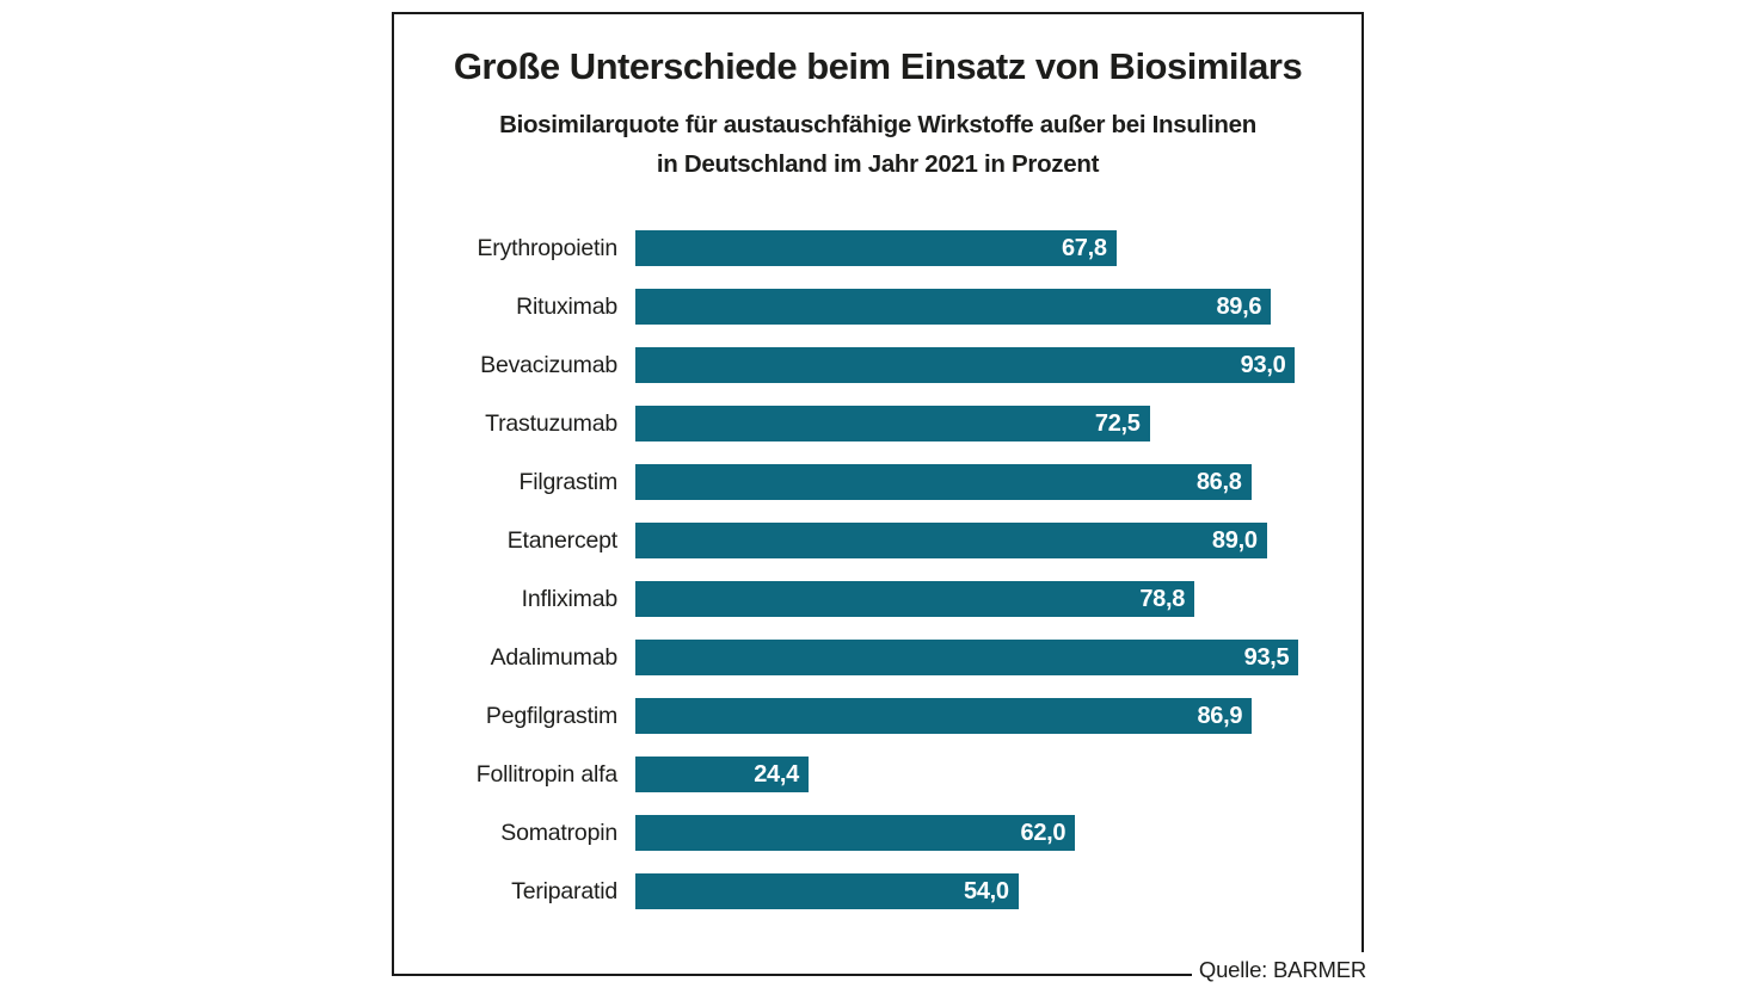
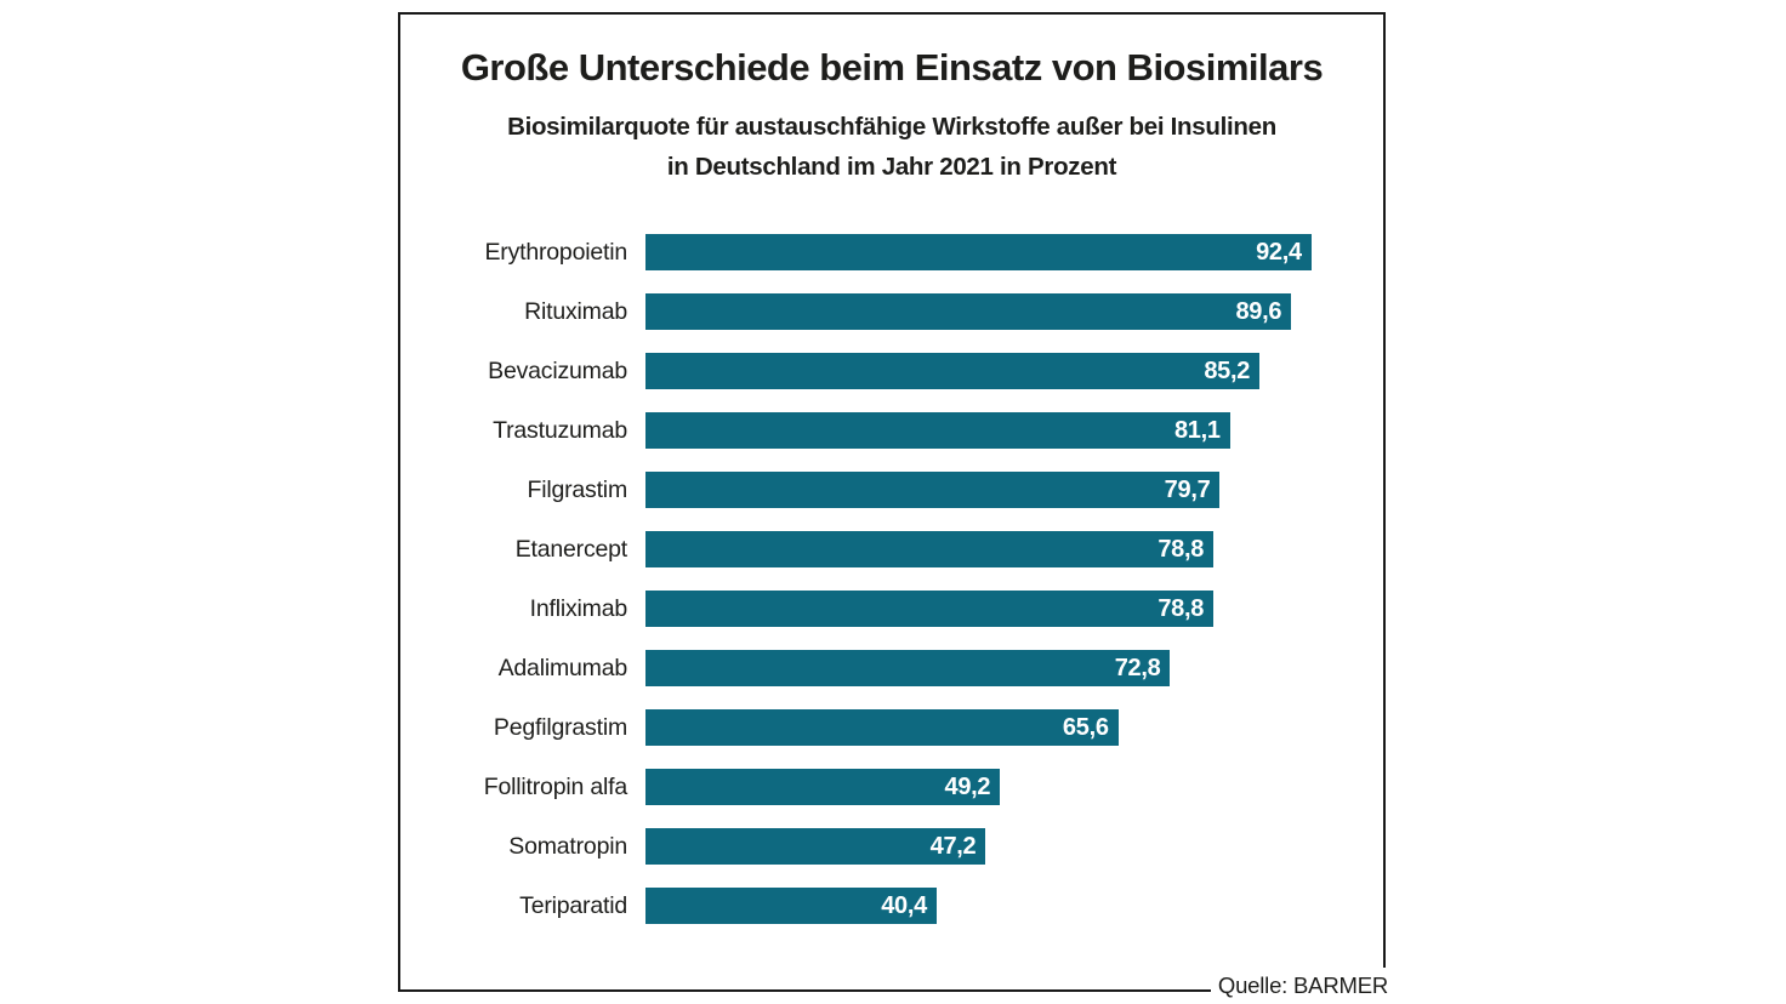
Erythropoietin: 67,8 -> 92,4
Bevacizumab: 93,0 -> 85,2
Trastuzumab: 72,5 -> 81,1
Filgrastim: 86,8 -> 79,7
Etanercept: 89,0 -> 78,8
Adalimumab: 93,5 -> 72,8
Pegfilgrastim: 86,9 -> 65,6
Follitropin alfa: 24,4 -> 49,2
Somatropin: 62,0 -> 47,2
Teriparatid: 54,0 -> 40,4
